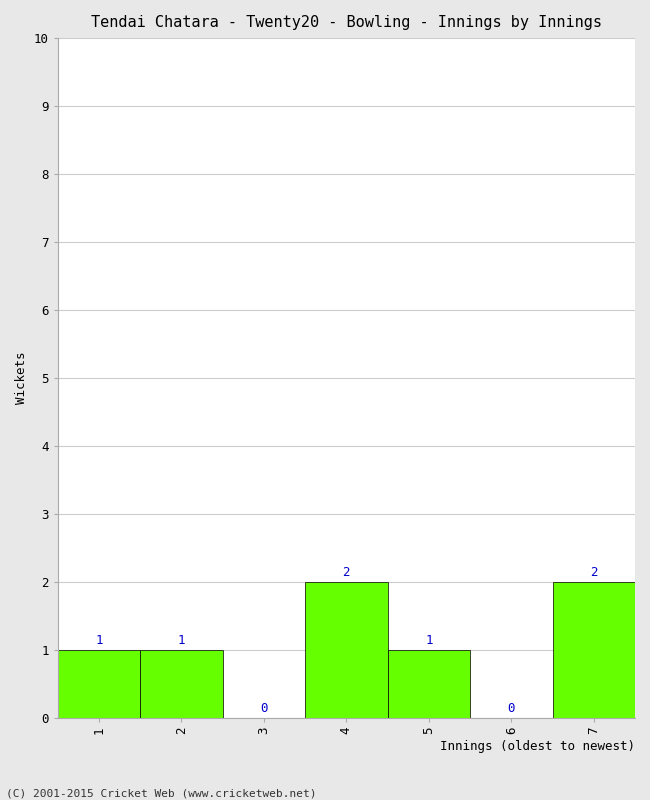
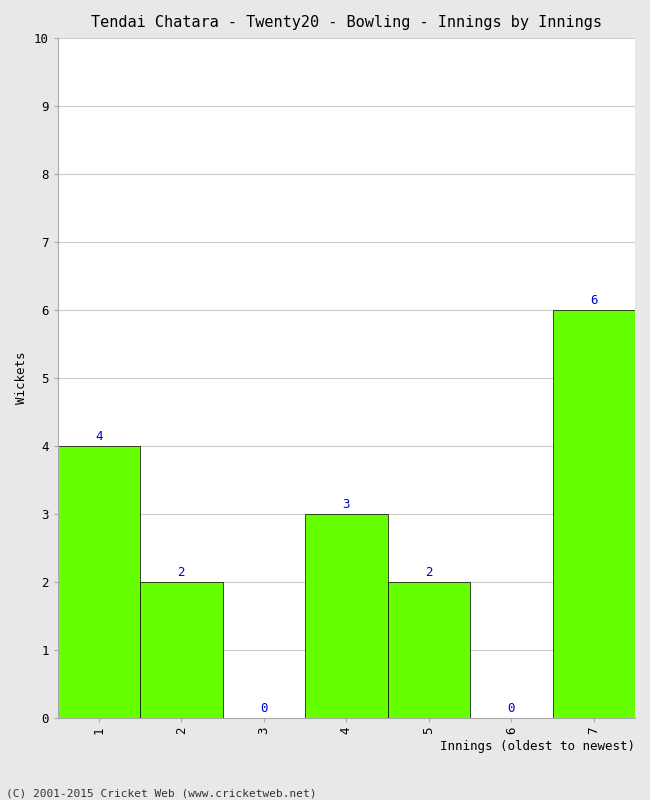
1: 1 -> 4
2: 1 -> 2
4: 2 -> 3
5: 1 -> 2
7: 2 -> 6
